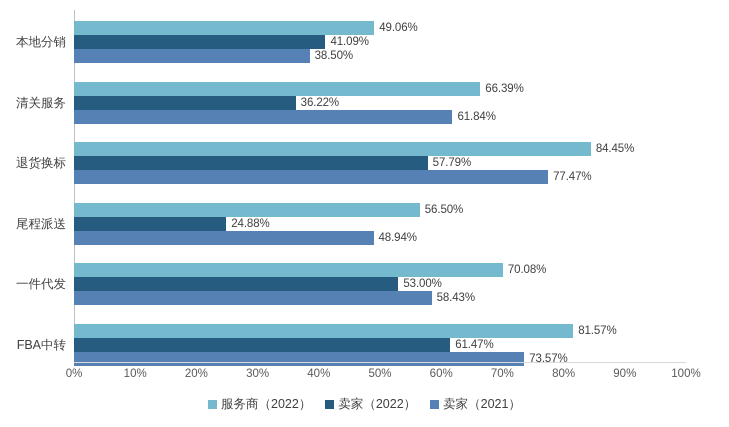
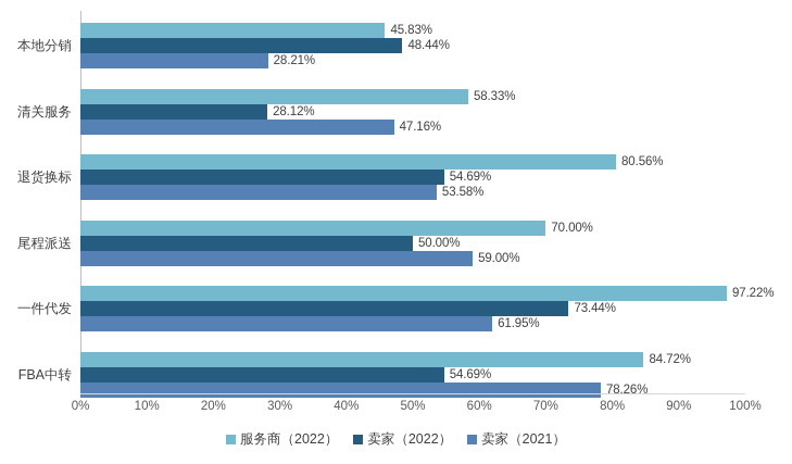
服务商（2022）/本地分销: 49.06% -> 45.83%
卖家（2022）/本地分销: 41.09% -> 48.44%
卖家（2021）/本地分销: 38.50% -> 28.21%
服务商（2022）/清关服务: 66.39% -> 58.33%
卖家（2022）/清关服务: 36.22% -> 28.12%
卖家（2021）/清关服务: 61.84% -> 47.16%
服务商（2022）/退货换标: 84.45% -> 80.56%
卖家（2022）/退货换标: 57.79% -> 54.69%
卖家（2021）/退货换标: 77.47% -> 53.58%
服务商（2022）/尾程派送: 56.50% -> 70.00%
卖家（2022）/尾程派送: 24.88% -> 50.00%
卖家（2021）/尾程派送: 48.94% -> 59.00%
服务商（2022）/一件代发: 70.08% -> 97.22%
卖家（2022）/一件代发: 53.00% -> 73.44%
卖家（2021）/一件代发: 58.43% -> 61.95%
服务商（2022）/FBA中转: 81.57% -> 84.72%
卖家（2022）/FBA中转: 61.47% -> 54.69%
卖家（2021）/FBA中转: 73.57% -> 78.26%
